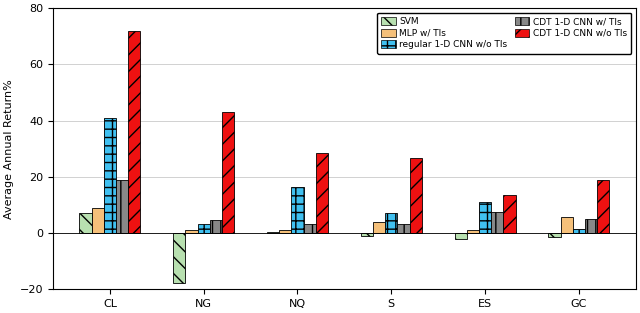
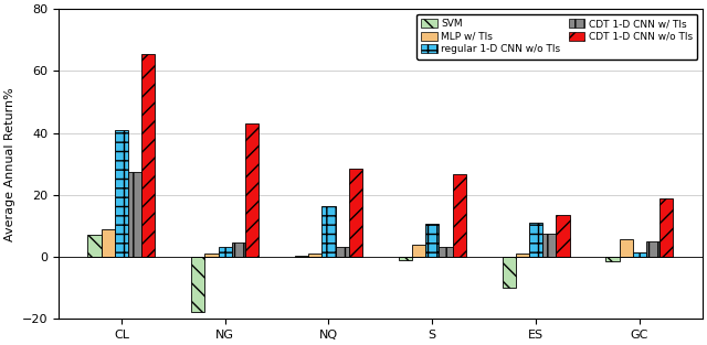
CDT 1-D CNN w/ TIs/CL: 19.0 -> 27.5
CDT 1-D CNN w/o TIs/CL: 72.0 -> 65.5
regular 1-D CNN w/o TIs/S: 7.0 -> 10.5
SVM/ES: -2.0 -> -10.0
